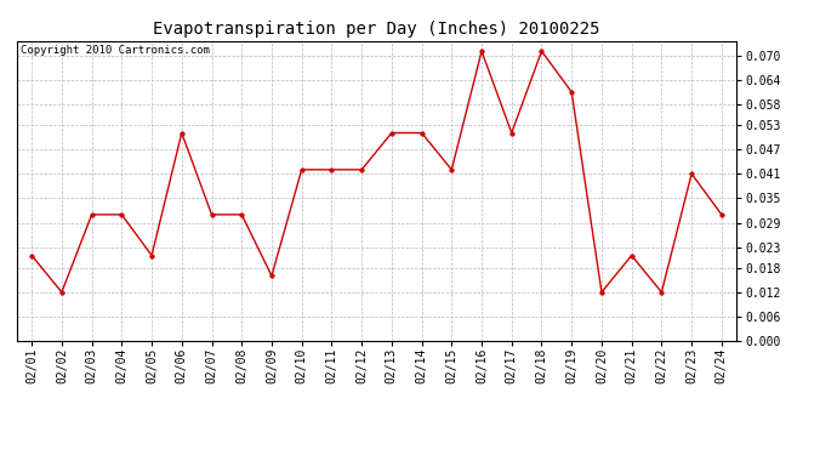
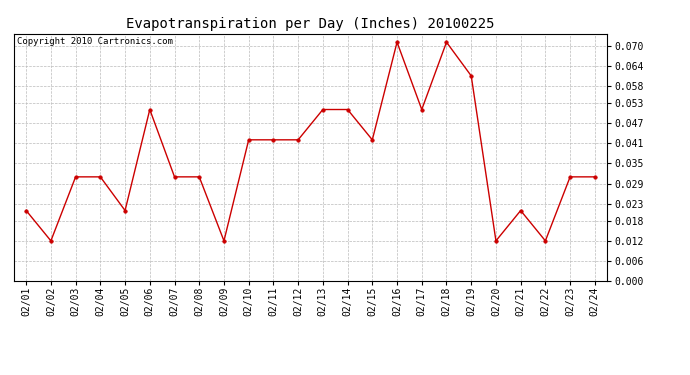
02/09: 0.016 -> 0.012
02/23: 0.041 -> 0.031
